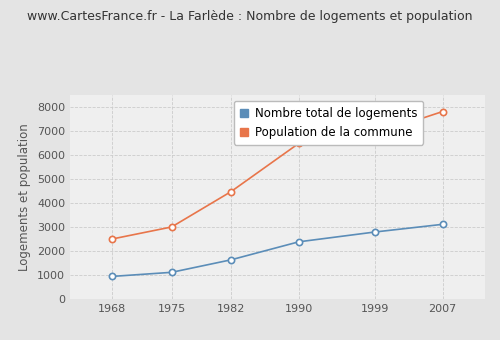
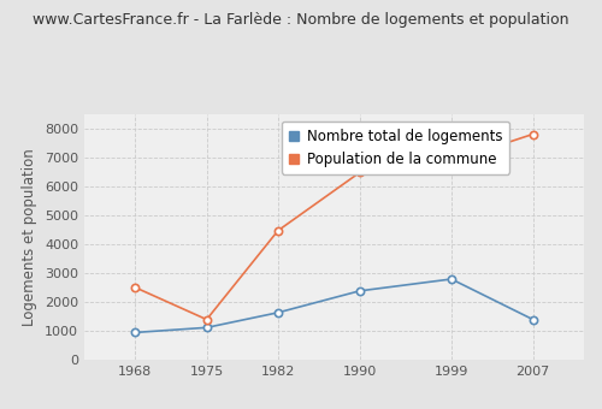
Population de la commune/1975: 3010 -> 1400
Nombre total de logements/2007: 3120 -> 1400
